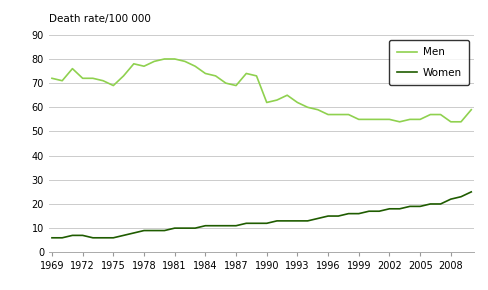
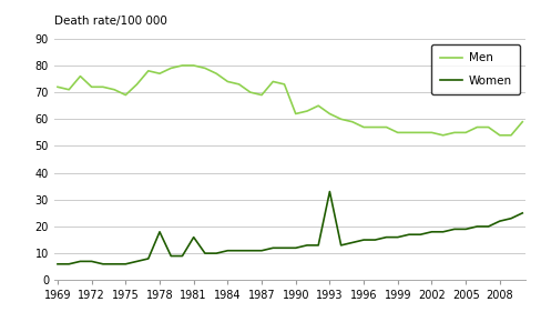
Women/1978: 9 -> 18
Women/1981: 10 -> 16
Women/1993: 13 -> 33
